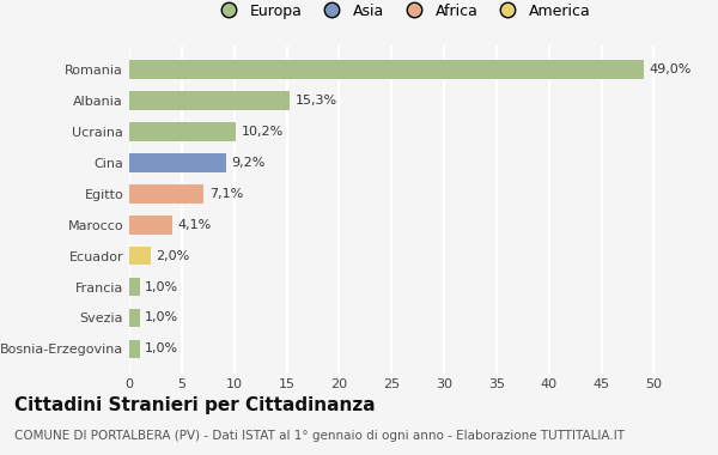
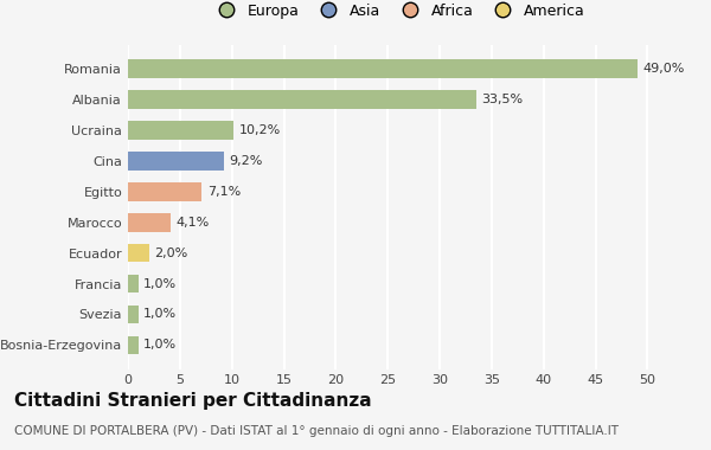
Albania: 15,3% -> 33,5%
